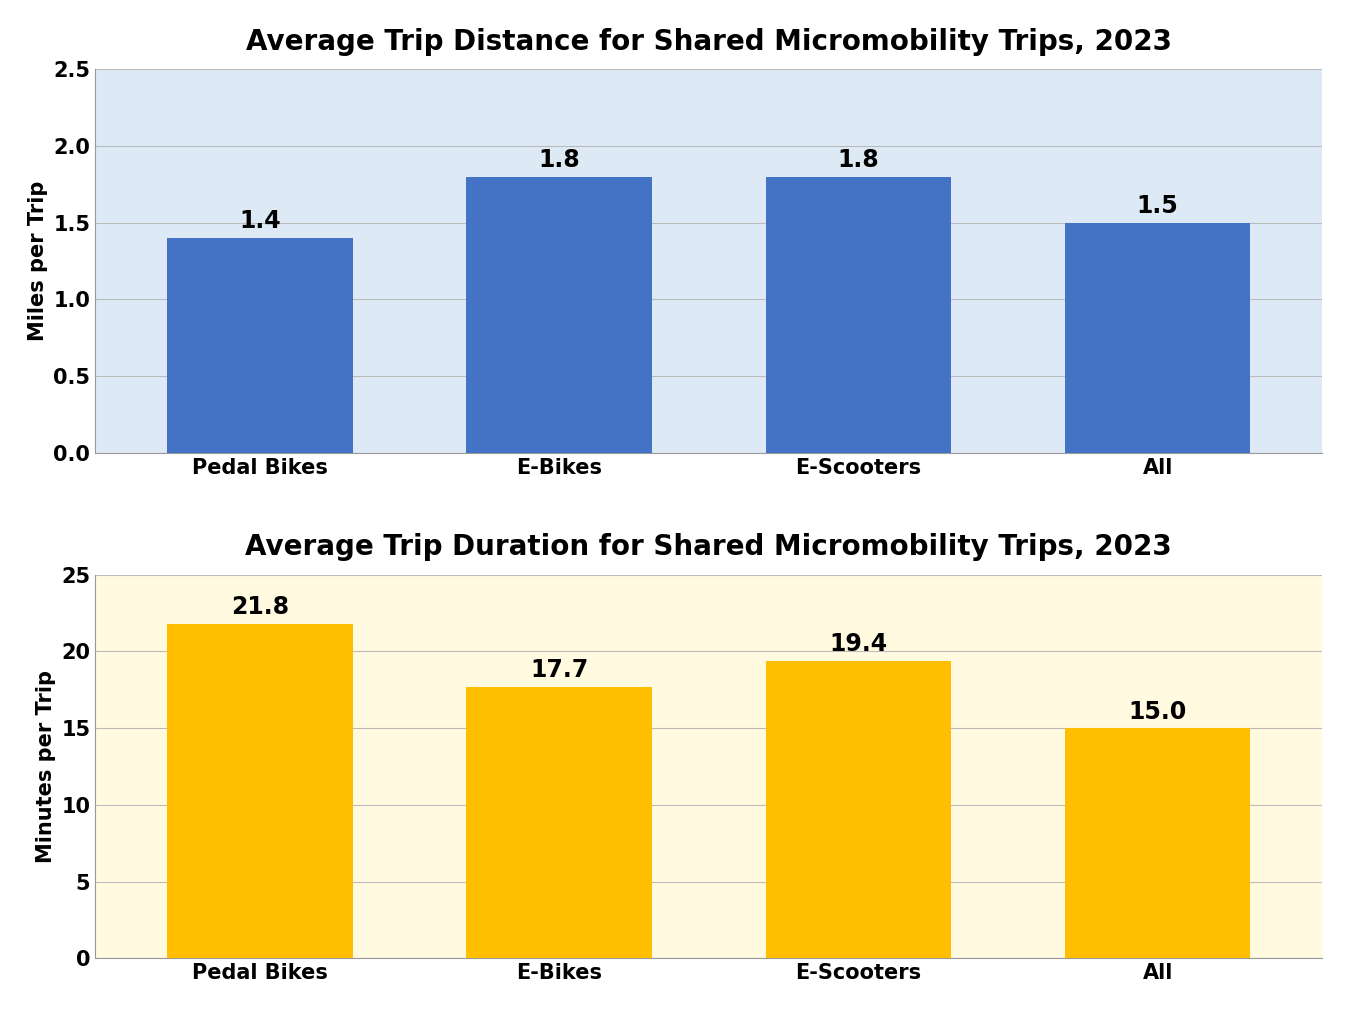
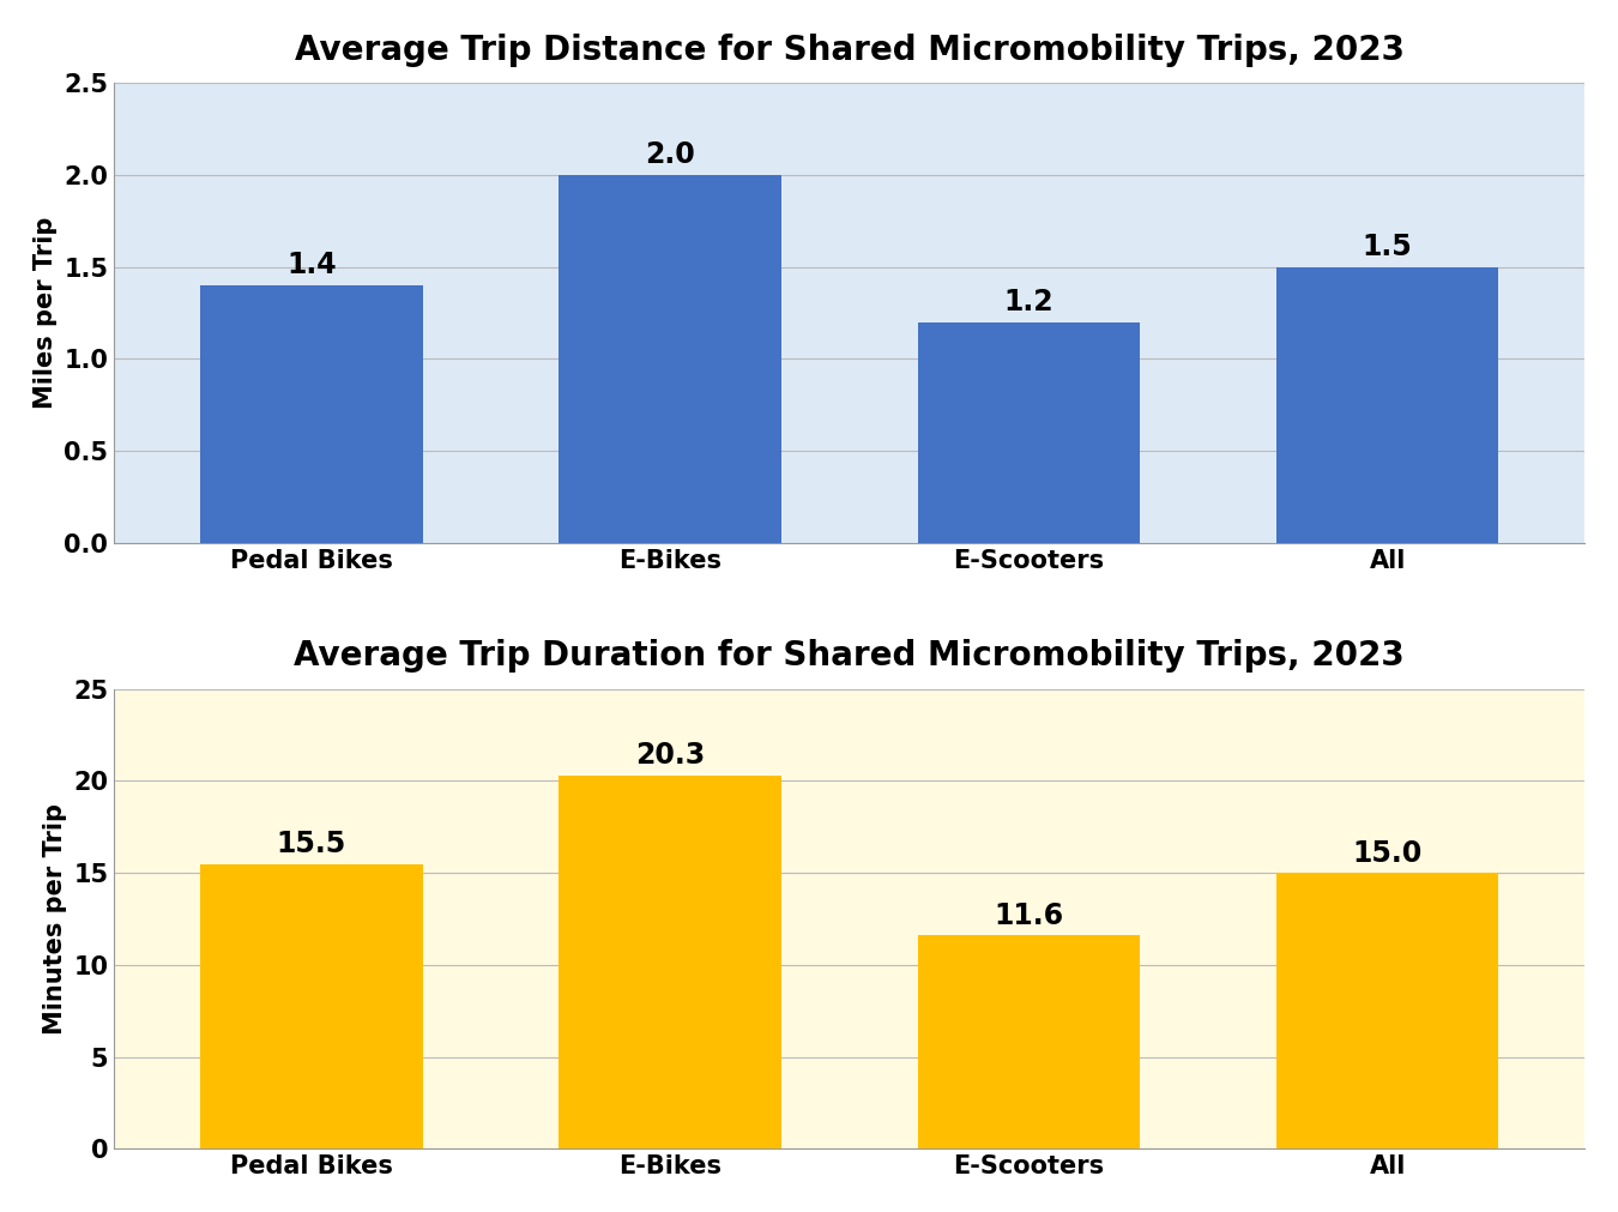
Average Trip Distance for Shared Micromobility Trips, 2023/E-Bikes: 1.8 -> 2.0
Average Trip Distance for Shared Micromobility Trips, 2023/E-Scooters: 1.8 -> 1.2
Average Trip Duration for Shared Micromobility Trips, 2023/Pedal Bikes: 21.8 -> 15.5
Average Trip Duration for Shared Micromobility Trips, 2023/E-Bikes: 17.7 -> 20.3
Average Trip Duration for Shared Micromobility Trips, 2023/E-Scooters: 19.4 -> 11.6
